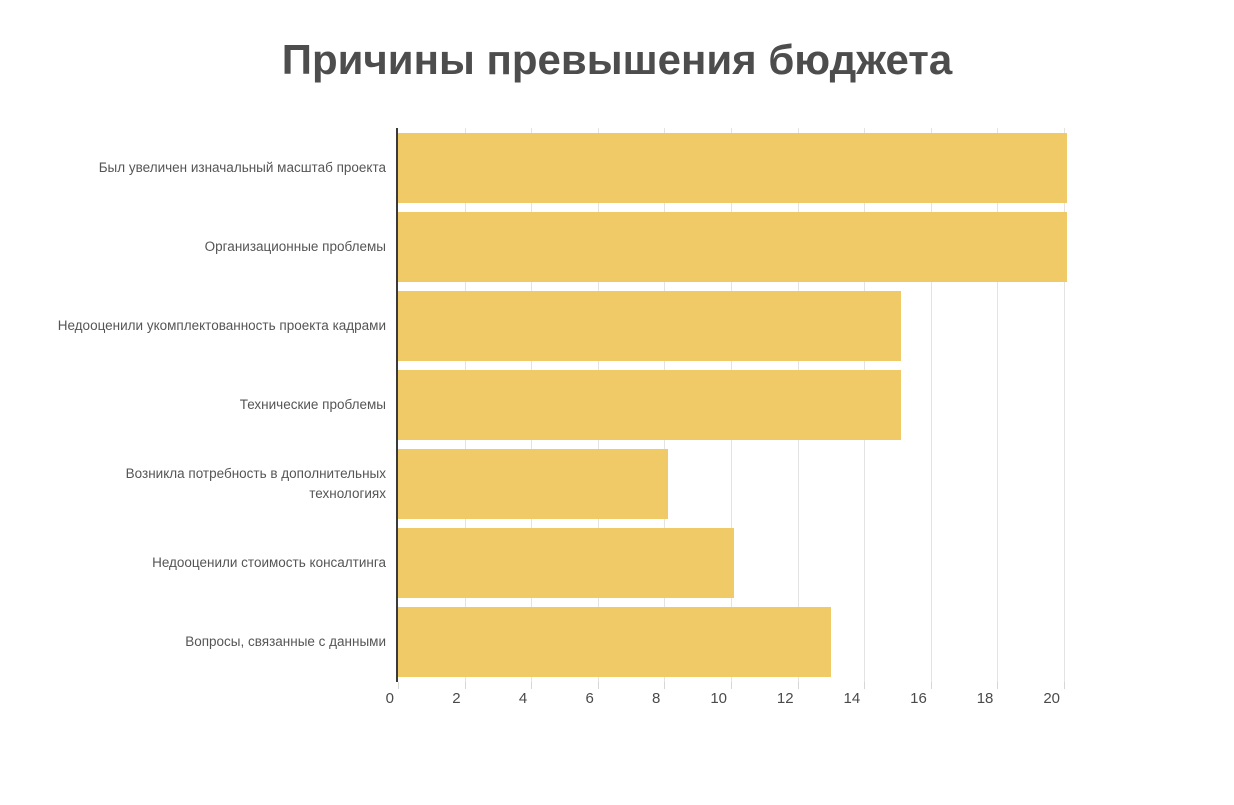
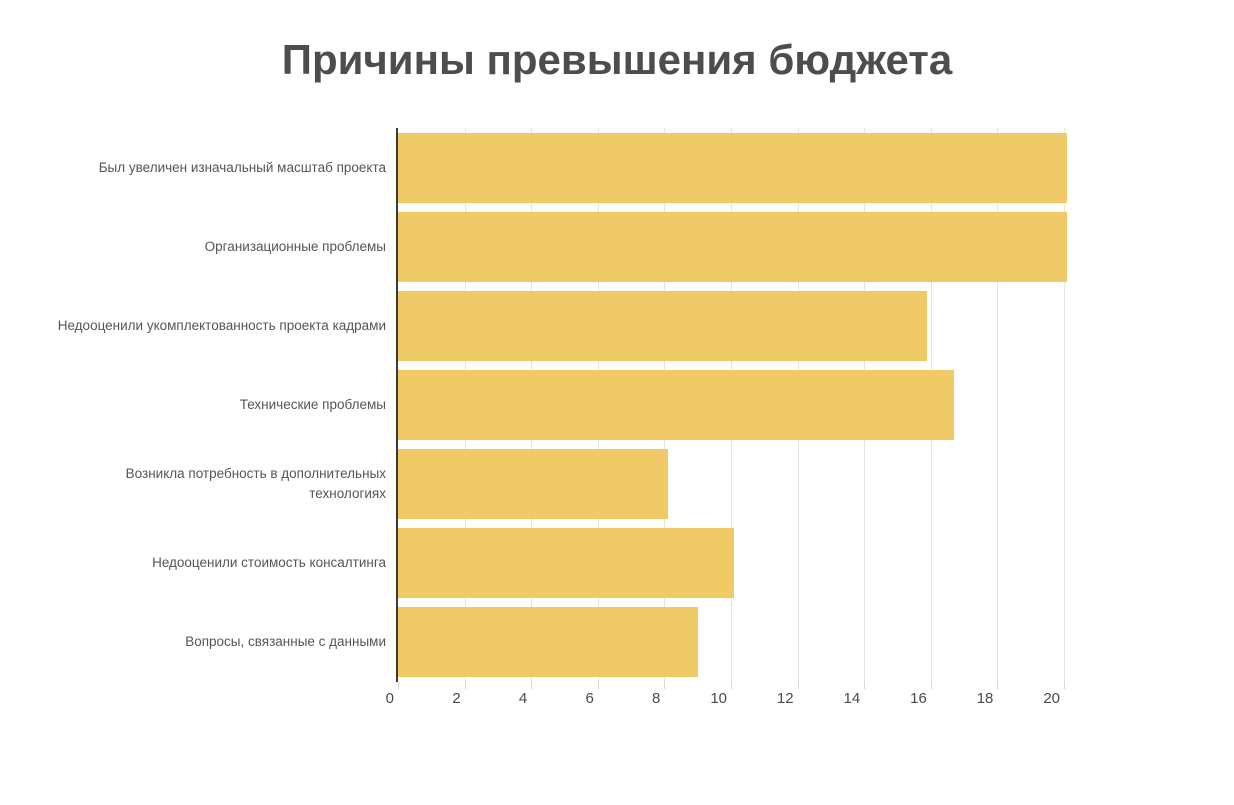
Недооценили укомплектованность проекта кадрами: 15.1 -> 15.9
Технические проблемы: 15.1 -> 16.7
Вопросы, связанные с данными: 13.0 -> 9.0
